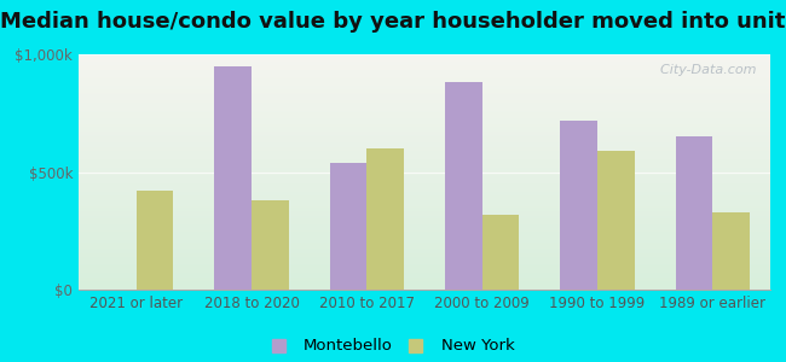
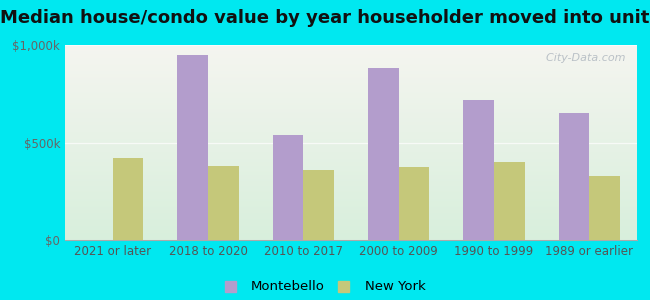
New York/2010 to 2017: $600k -> $360k
New York/2000 to 2009: $320k -> $380k
New York/1990 to 1999: $590k -> $400k
